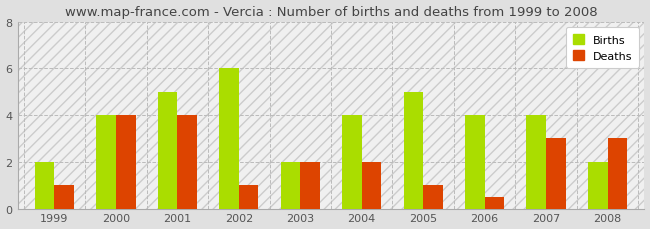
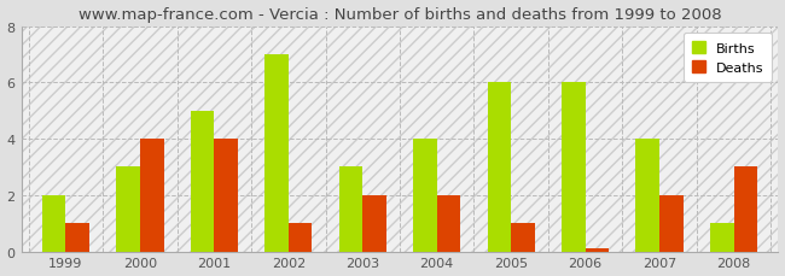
Births/2000: 4 -> 3
Births/2002: 6 -> 7
Births/2003: 2 -> 3
Births/2005: 5 -> 6
Births/2006: 4 -> 6
Deaths/2006: 0.5 -> 0.1
Deaths/2007: 3.0 -> 2.0
Births/2008: 2 -> 1
